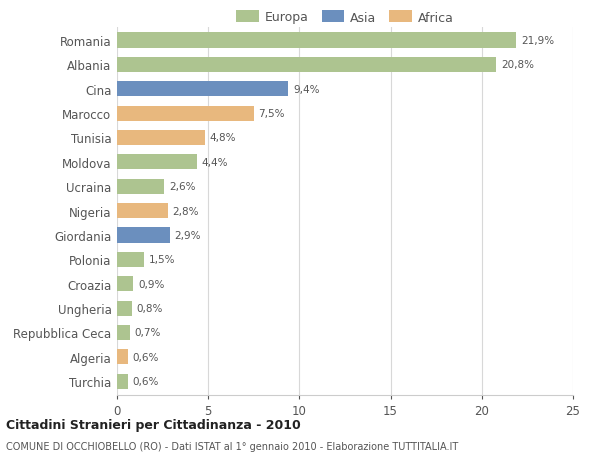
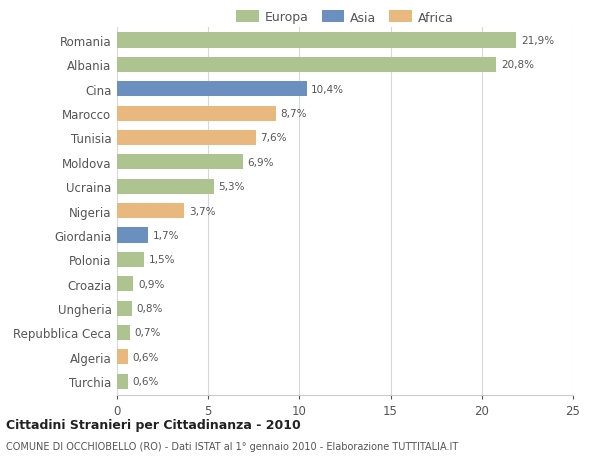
Cina: 9,4% -> 10,4%
Marocco: 7,5% -> 8,7%
Tunisia: 4,8% -> 7,6%
Moldova: 4,4% -> 6,9%
Ucraina: 2,6% -> 5,3%
Nigeria: 2,8% -> 3,7%
Giordania: 2,9% -> 1,7%
